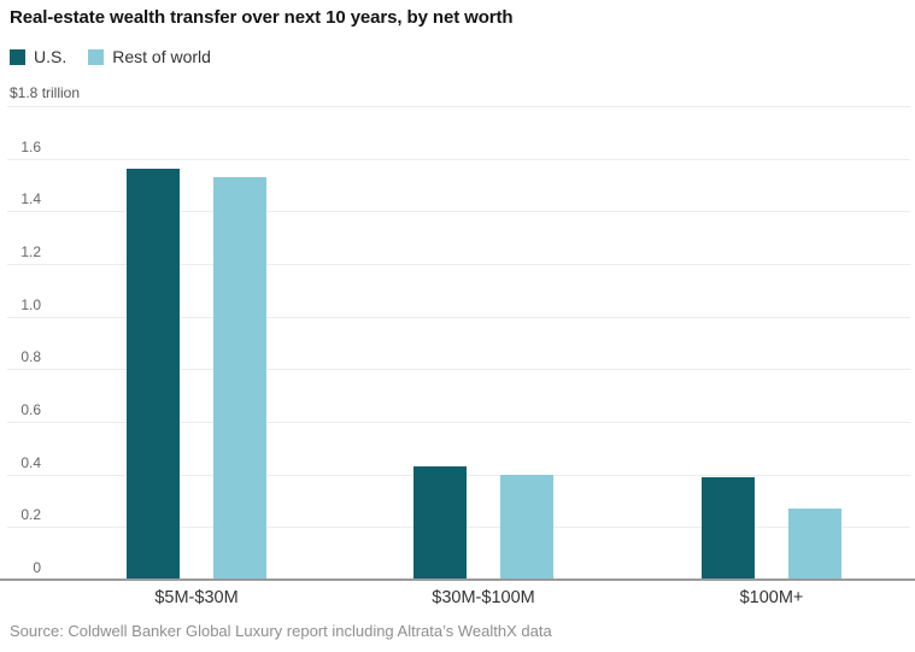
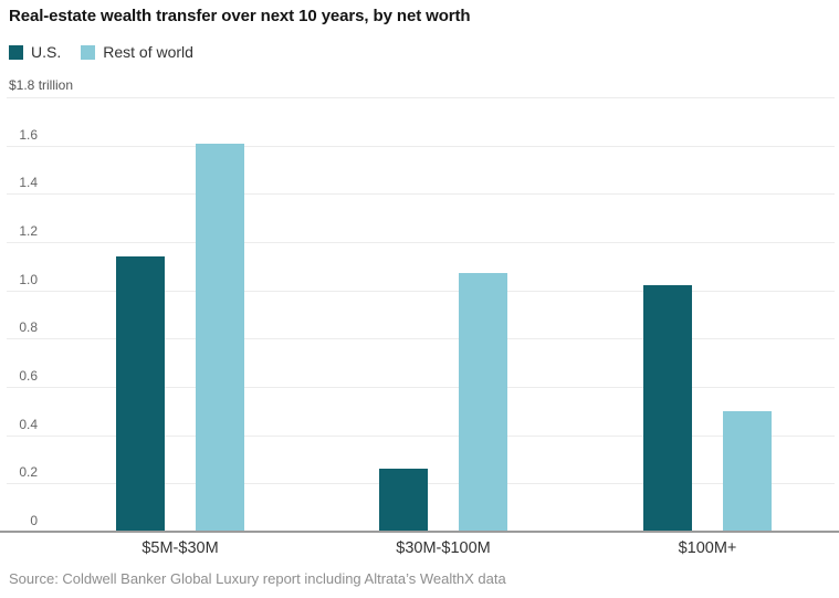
U.S./$5M-$30M: 1.56 -> 1.14
Rest of world/$5M-$30M: 1.53 -> 1.61
U.S./$30M-$100M: 0.43 -> 0.26
Rest of world/$30M-$100M: 0.40 -> 1.07
U.S./$100M+: 0.39 -> 1.02
Rest of world/$100M+: 0.27 -> 0.50
